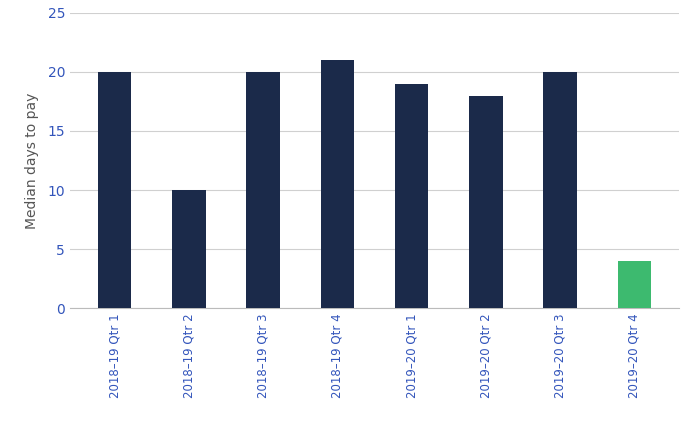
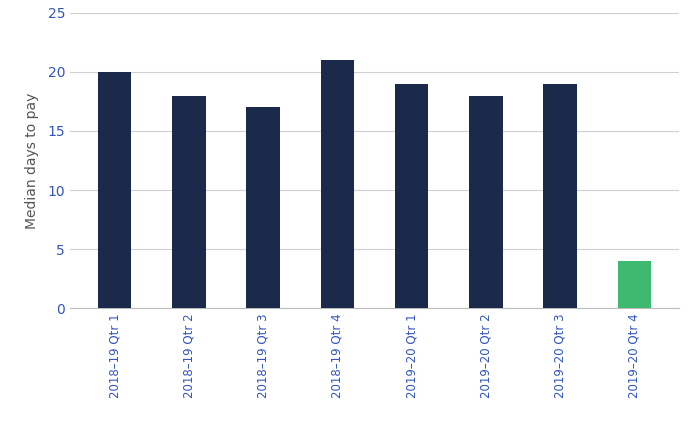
2018–19 Qtr 2: 10 -> 18
2018–19 Qtr 3: 20 -> 17
2019–20 Qtr 3: 20 -> 19
